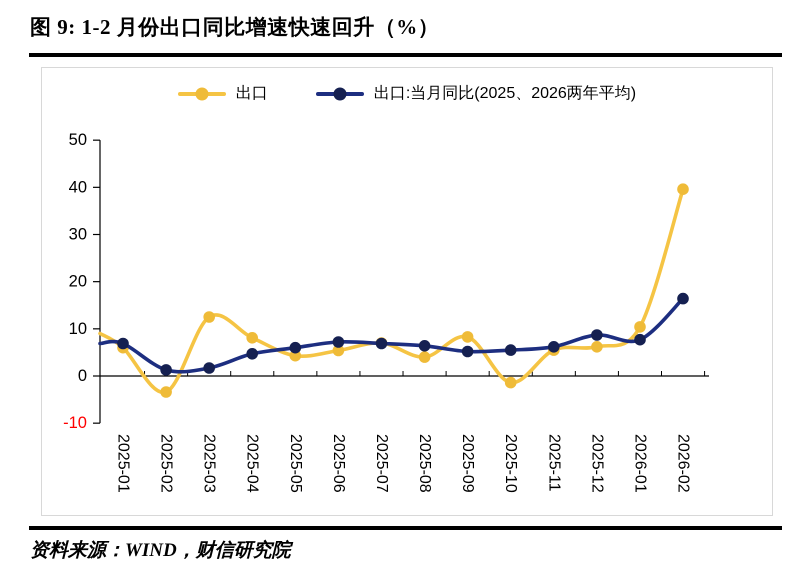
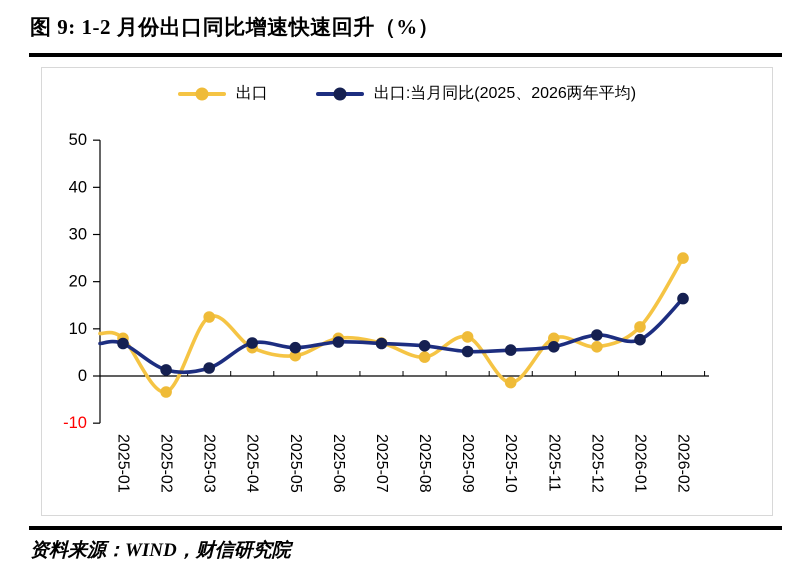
出口/2025-01: 6 -> 8
出口/2025-04: 8 -> 6
出口:当月同比(2025、2026两年平均)/2025-04: 5 -> 7
出口/2025-06: 5 -> 8
出口/2025-11: 6 -> 8
出口/2026-02: 40 -> 25
